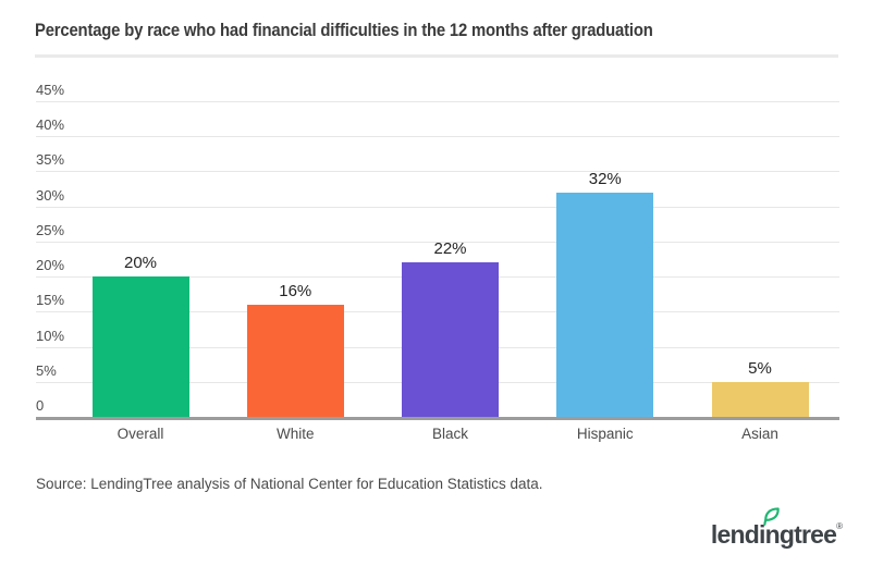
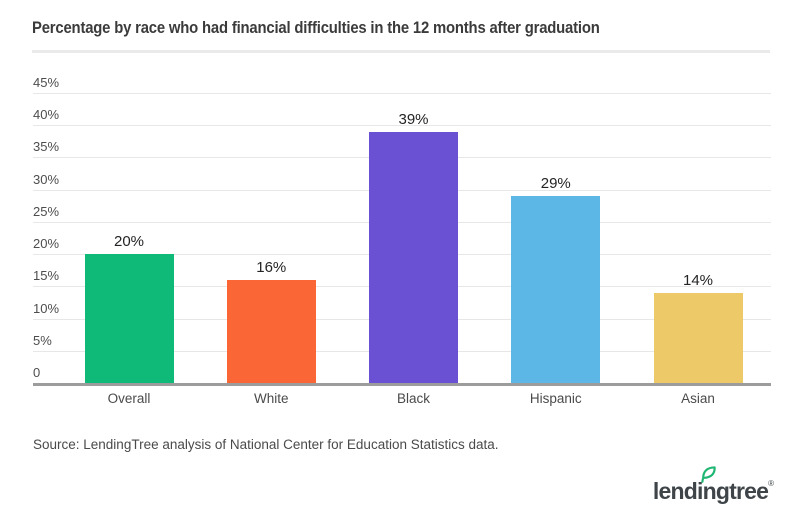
Black: 22% -> 39%
Hispanic: 32% -> 29%
Asian: 5% -> 14%
